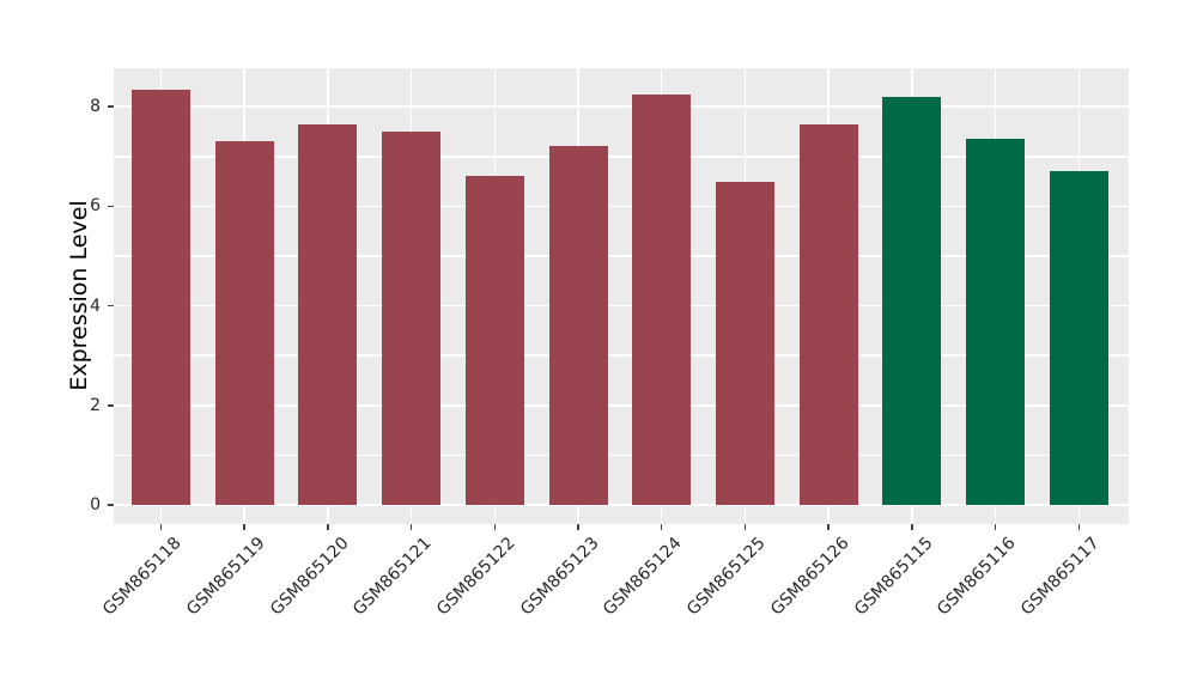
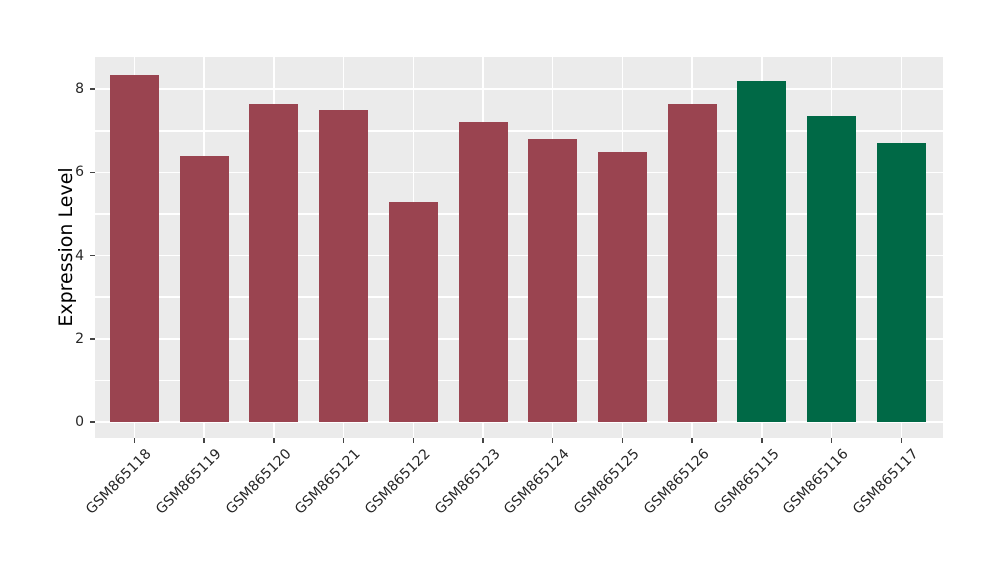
GSM865119: 7.3 -> 6.4
GSM865122: 6.6 -> 5.3
GSM865124: 8.2 -> 6.8
